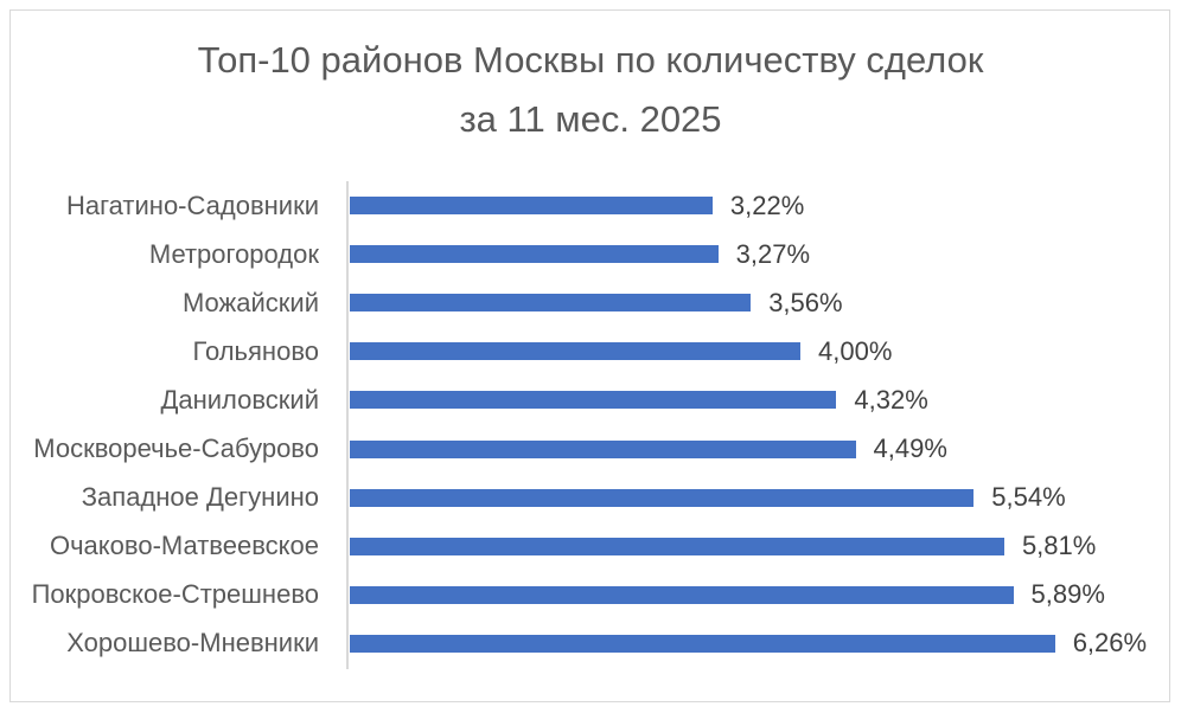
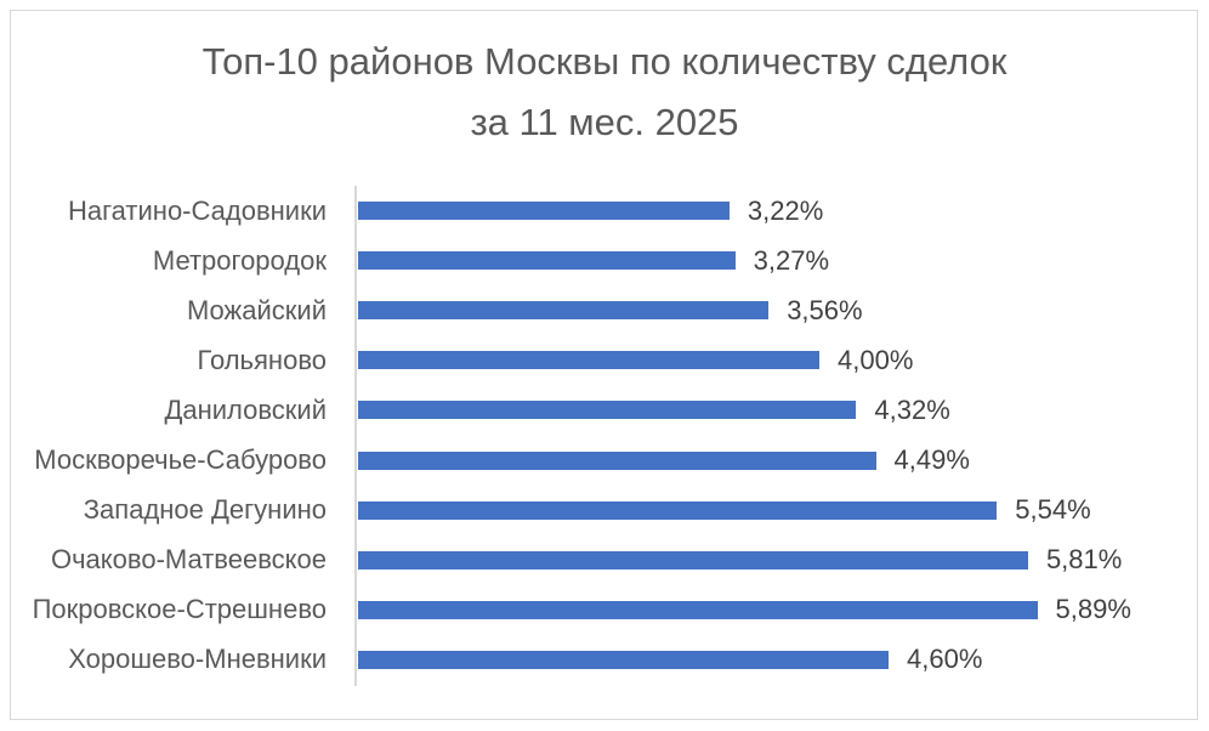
Хорошево-Мневники: 6,26% -> 4,60%
